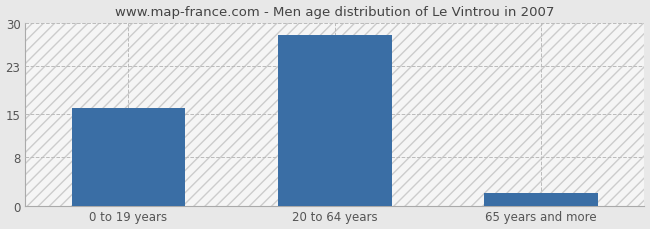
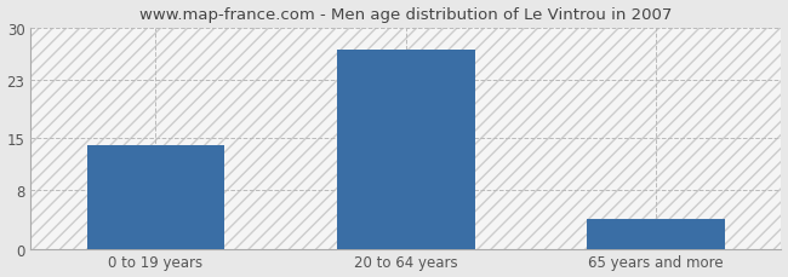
0 to 19 years: 16 -> 14
20 to 64 years: 28 -> 27
65 years and more: 2 -> 4
